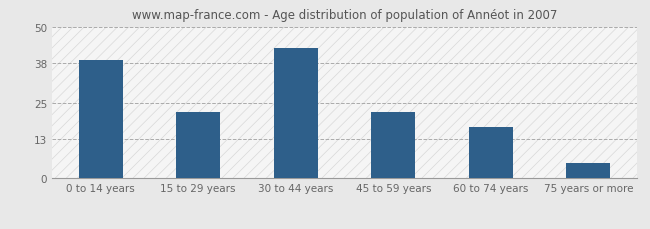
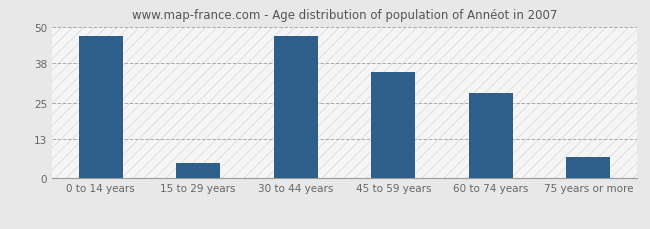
0 to 14 years: 39 -> 47
15 to 29 years: 22 -> 5
30 to 44 years: 43 -> 47
45 to 59 years: 22 -> 35
60 to 74 years: 17 -> 28
75 years or more: 5 -> 7
